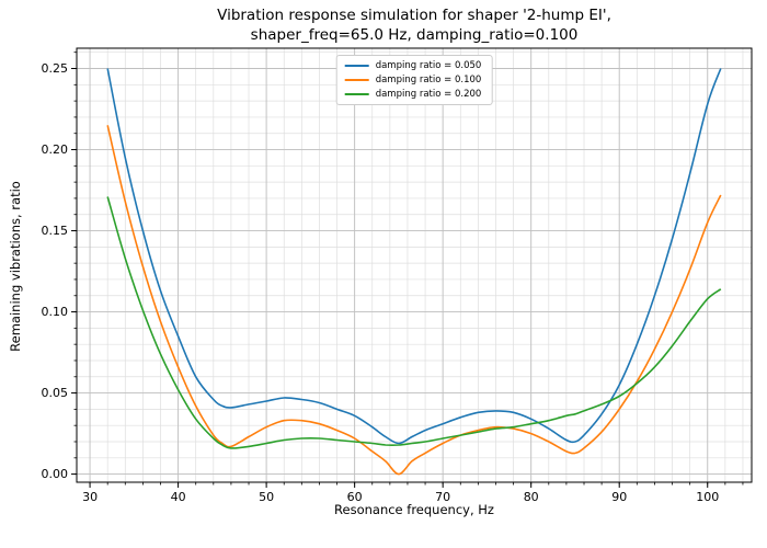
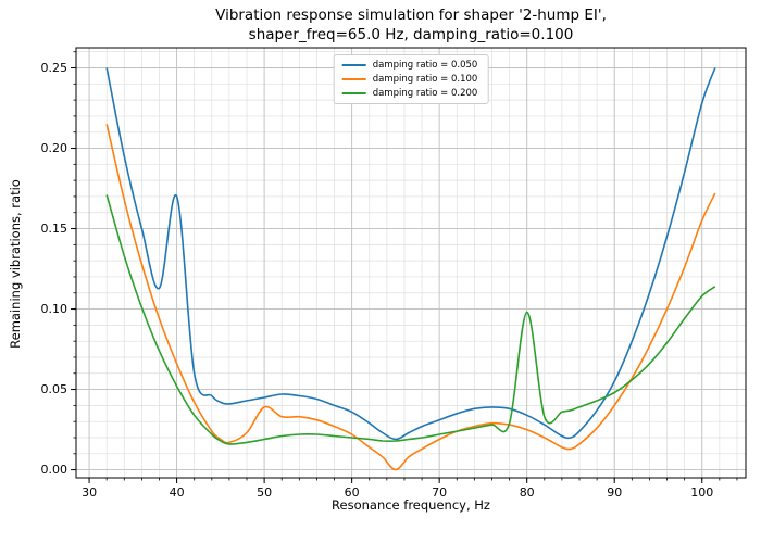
damping ratio = 0.050/40: 0.085 -> 0.170
damping ratio = 0.100/50: 0.029 -> 0.039
damping ratio = 0.200/80: 0.031 -> 0.098
